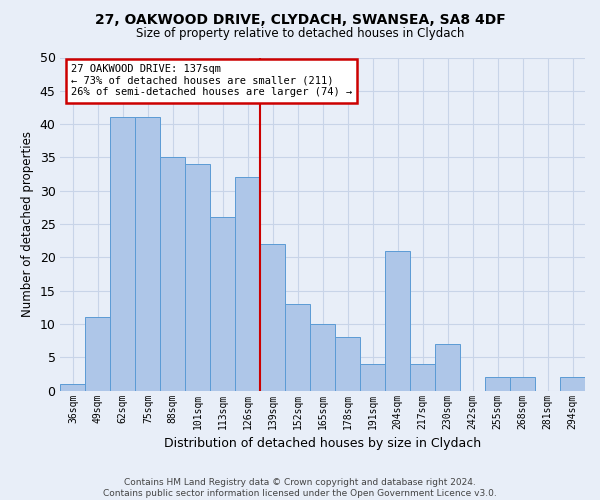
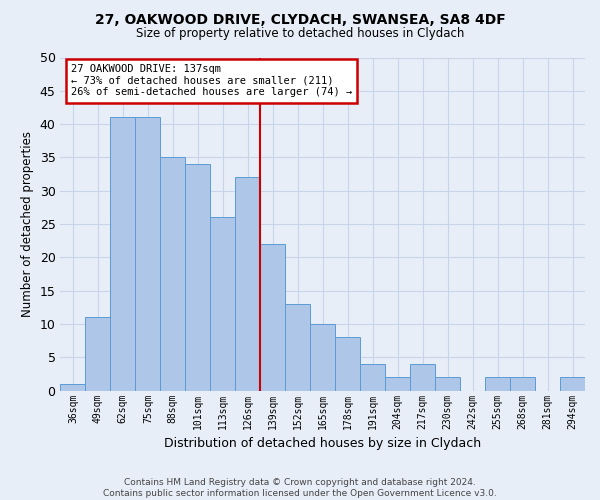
204sqm: 21 -> 2
230sqm: 7 -> 2
